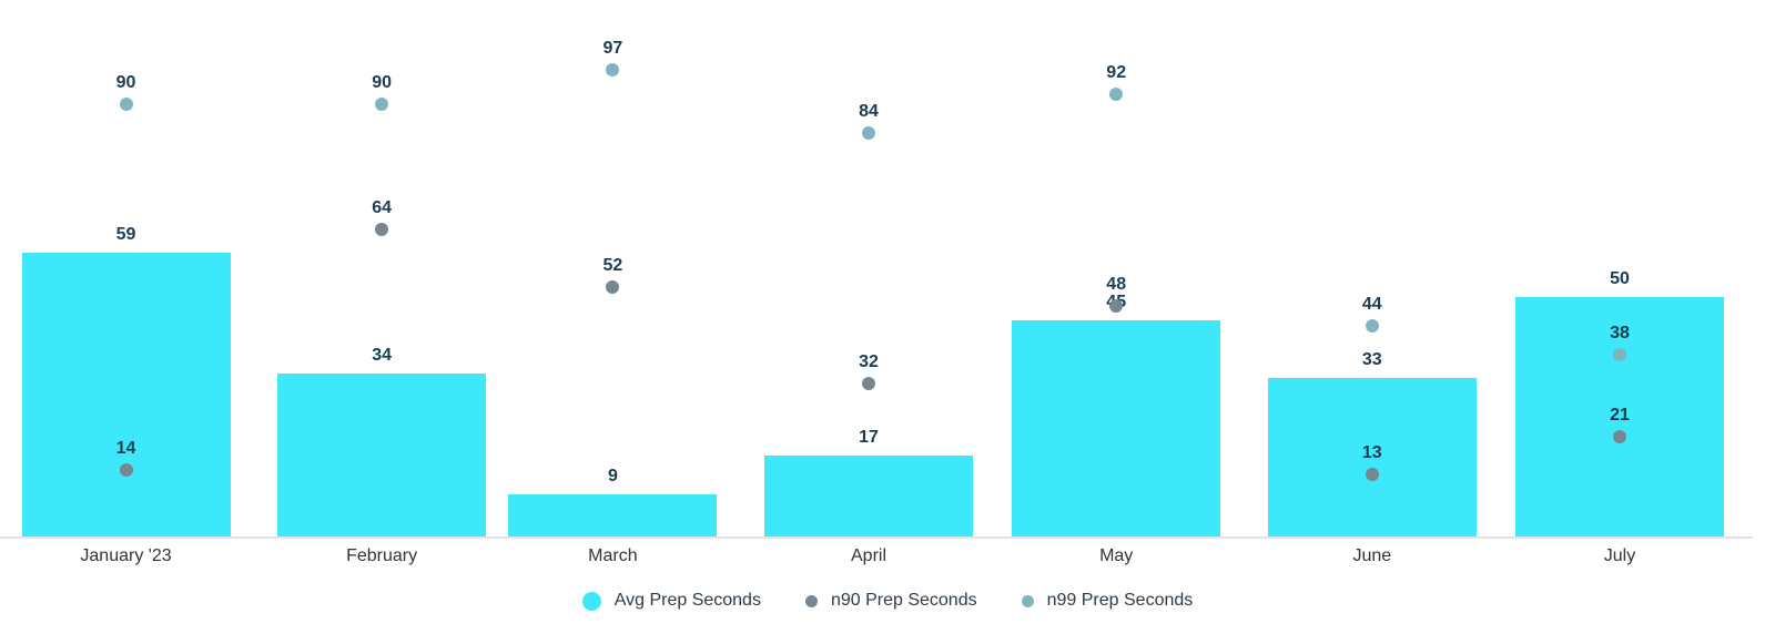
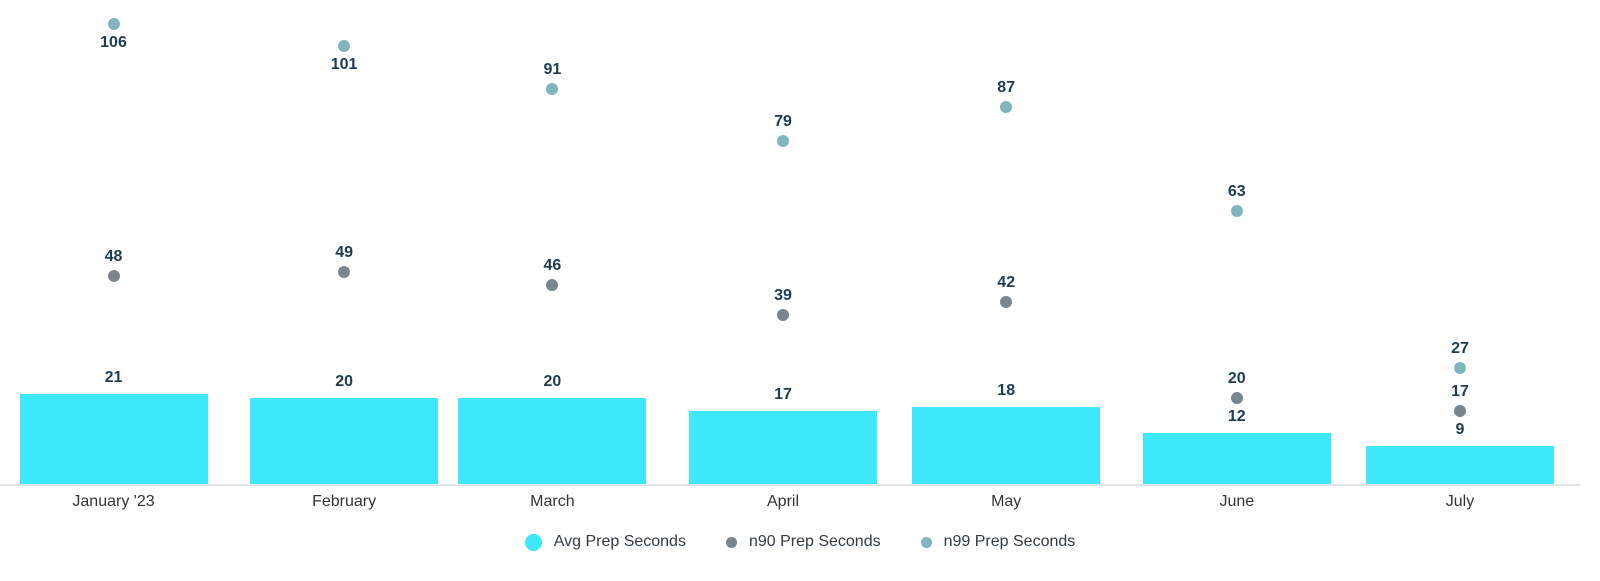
Avg Prep Seconds/January '23: 59 -> 21
n90 Prep Seconds/January '23: 14 -> 48
n99 Prep Seconds/January '23: 90 -> 106
Avg Prep Seconds/February: 34 -> 20
n90 Prep Seconds/February: 64 -> 49
n99 Prep Seconds/February: 90 -> 101
Avg Prep Seconds/March: 9 -> 20
n90 Prep Seconds/March: 52 -> 46
n99 Prep Seconds/March: 97 -> 91
n90 Prep Seconds/April: 32 -> 39
n99 Prep Seconds/April: 84 -> 79
Avg Prep Seconds/May: 45 -> 18
n90 Prep Seconds/May: 48 -> 42
n99 Prep Seconds/May: 92 -> 87
Avg Prep Seconds/June: 33 -> 12
n90 Prep Seconds/June: 13 -> 20
n99 Prep Seconds/June: 44 -> 63
Avg Prep Seconds/July: 50 -> 9
n90 Prep Seconds/July: 21 -> 17
n99 Prep Seconds/July: 38 -> 27
